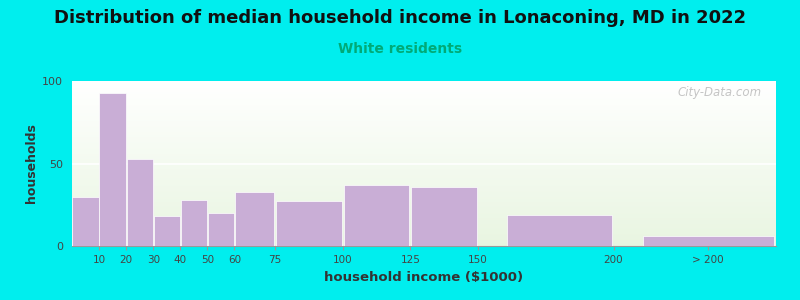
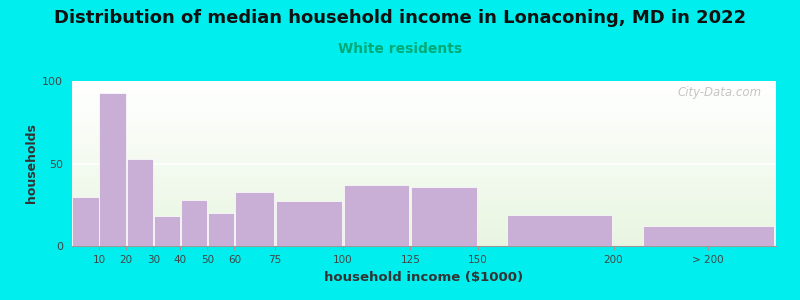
> 200: 6 -> 12
